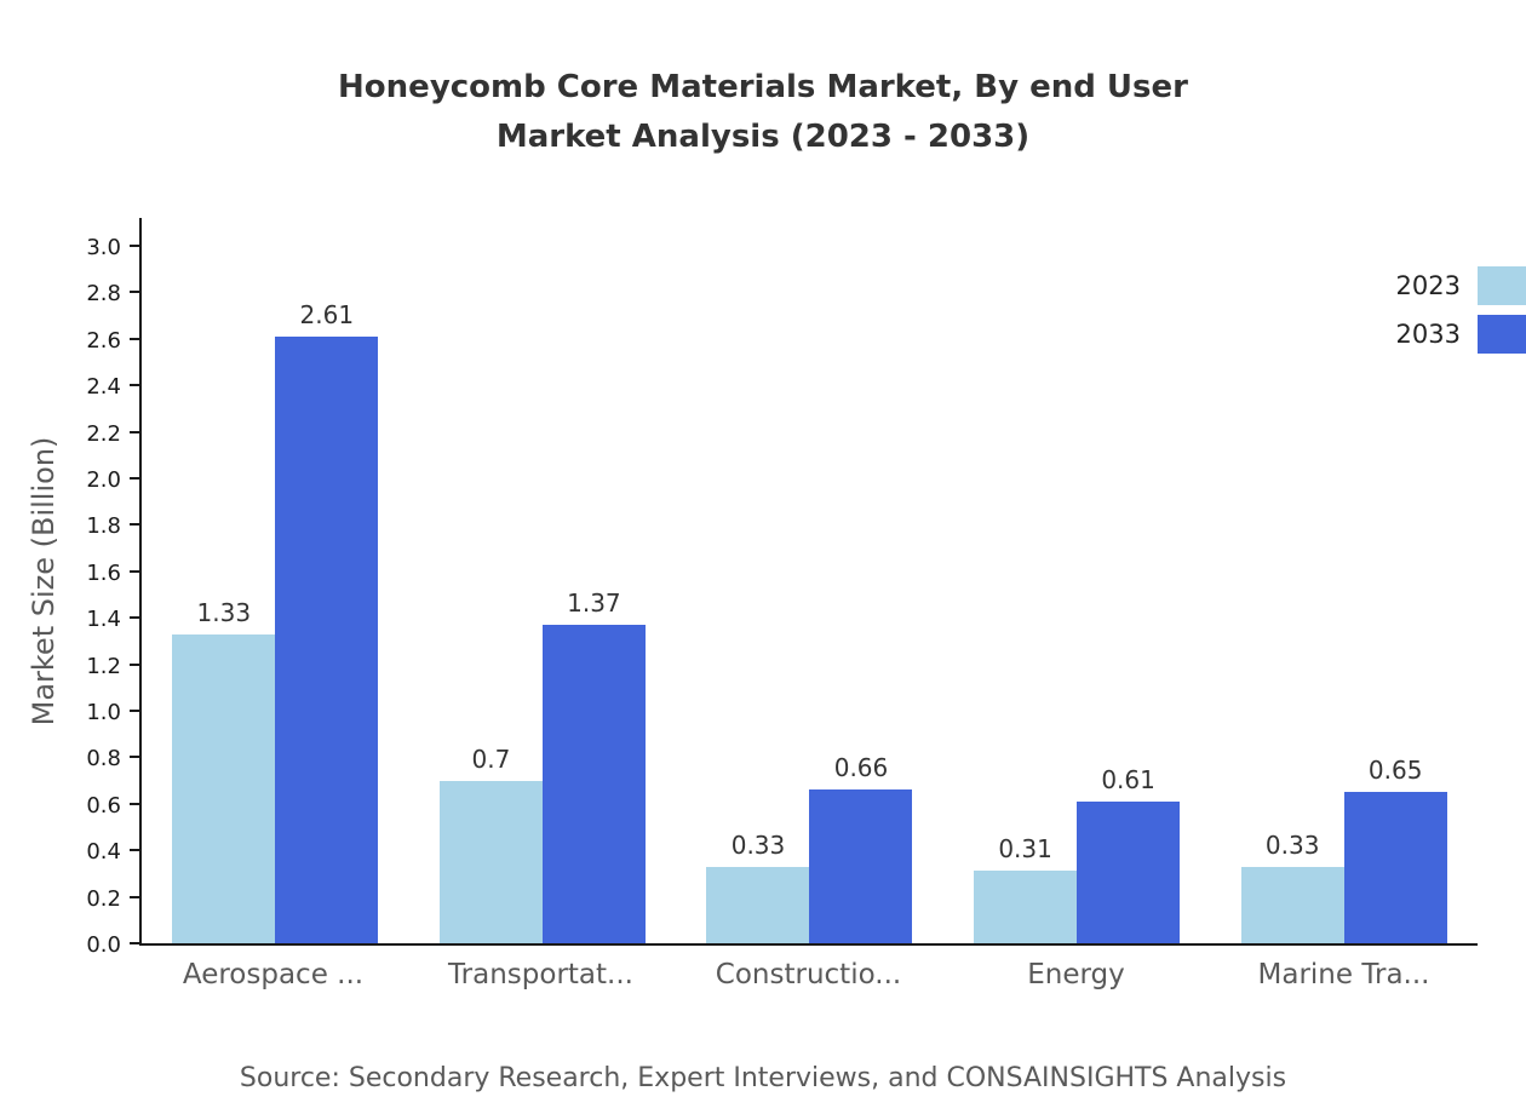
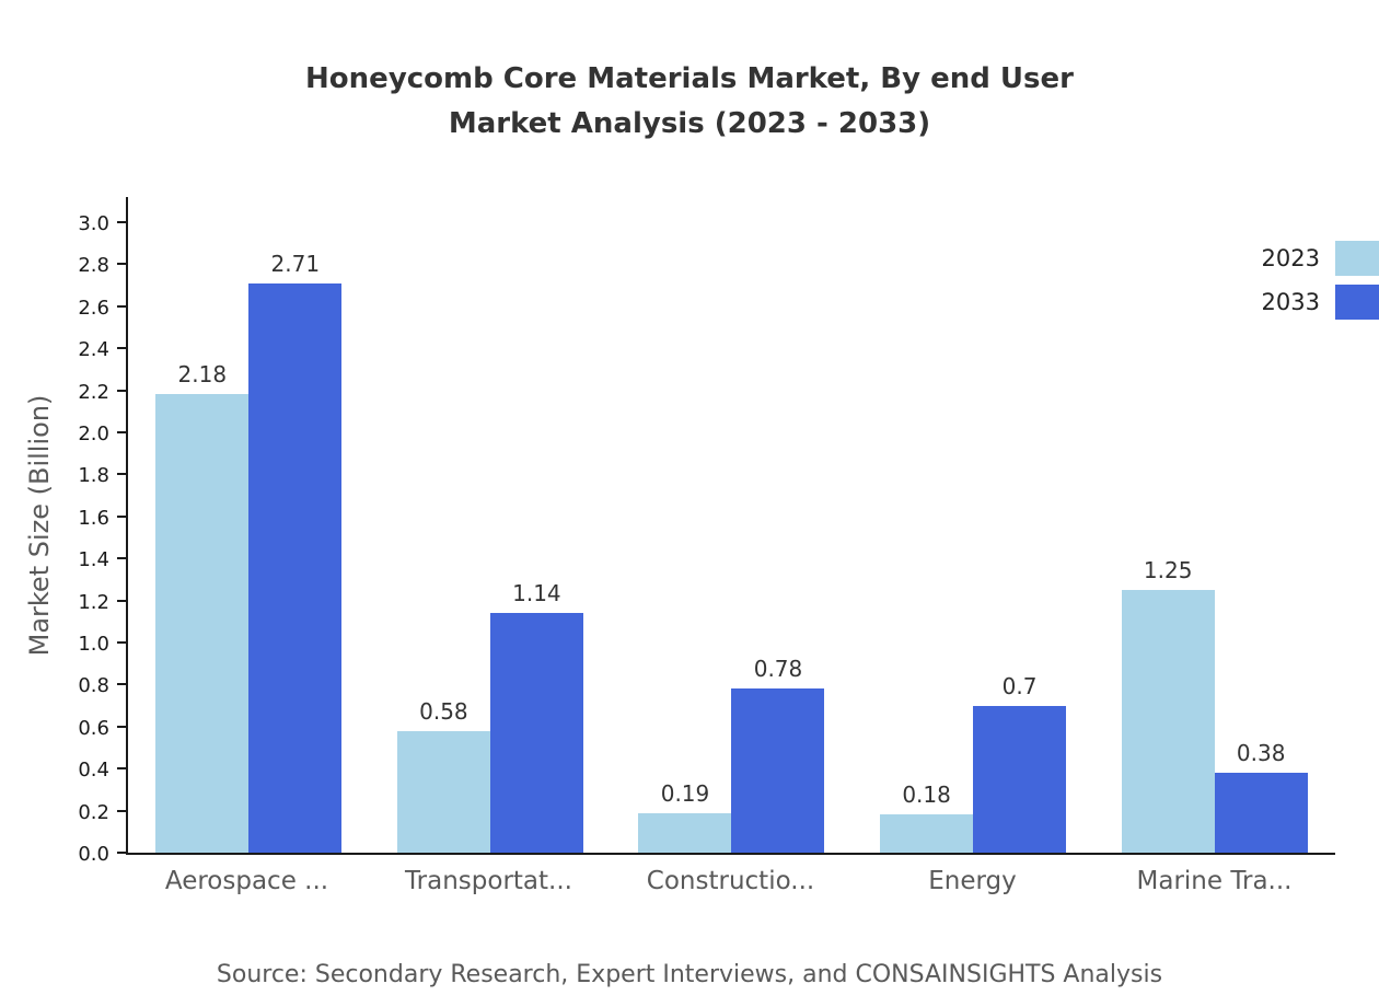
2023/Aerospace ...: 1.33 -> 2.18
2033/Aerospace ...: 2.61 -> 2.71
2023/Transportat...: 0.7 -> 0.58
2033/Transportat...: 1.37 -> 1.14
2023/Constructio...: 0.33 -> 0.19
2033/Constructio...: 0.66 -> 0.78
2023/Energy: 0.31 -> 0.18
2033/Energy: 0.61 -> 0.7
2023/Marine Tra...: 0.33 -> 1.25
2033/Marine Tra...: 0.65 -> 0.38
